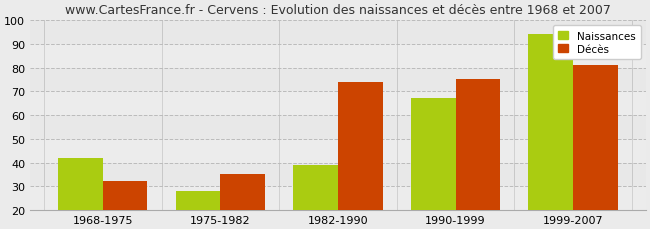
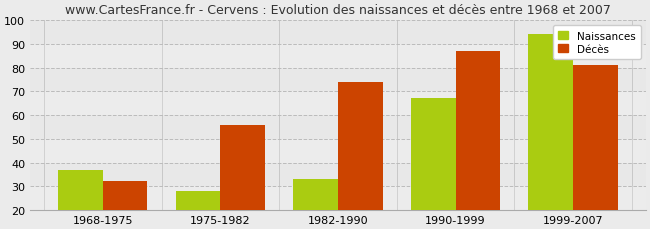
Naissances/1968-1975: 42 -> 37
Décès/1975-1982: 35 -> 56
Naissances/1982-1990: 39 -> 33
Décès/1990-1999: 75 -> 87
